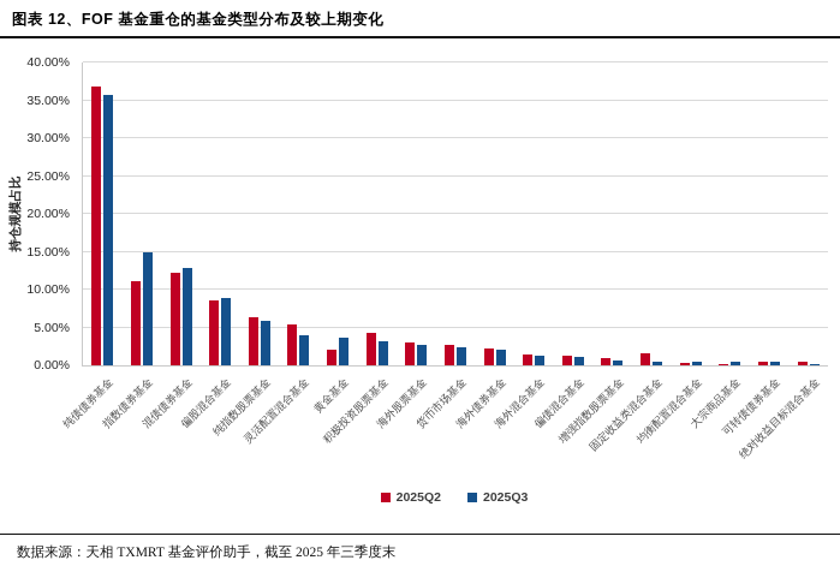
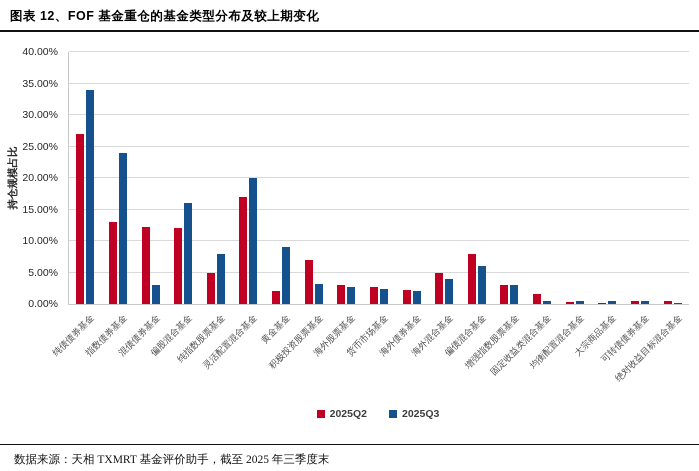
2025Q2/纯债债券基金: 37% -> 27%
2025Q3/纯债债券基金: 36% -> 34%
2025Q2/指数债券基金: 11% -> 13%
2025Q3/指数债券基金: 15% -> 24%
2025Q3/混债债券基金: 13% -> 3%
2025Q2/偏股混合基金: 9% -> 12%
2025Q3/偏股混合基金: 9% -> 16%
2025Q2/纯指数股票基金: 6% -> 5%
2025Q3/纯指数股票基金: 6% -> 8%
2025Q2/灵活配置混合基金: 5% -> 17%
2025Q3/灵活配置混合基金: 4% -> 20%
2025Q3/黄金基金: 4% -> 9%
2025Q2/积极投资股票基金: 4% -> 7%
2025Q2/海外混合基金: 1% -> 5%
2025Q3/海外混合基金: 1% -> 4%
2025Q2/偏债混合基金: 1% -> 8%
2025Q3/偏债混合基金: 1% -> 6%
2025Q2/增强指数股票基金: 1% -> 3%
2025Q3/增强指数股票基金: 1% -> 3%
